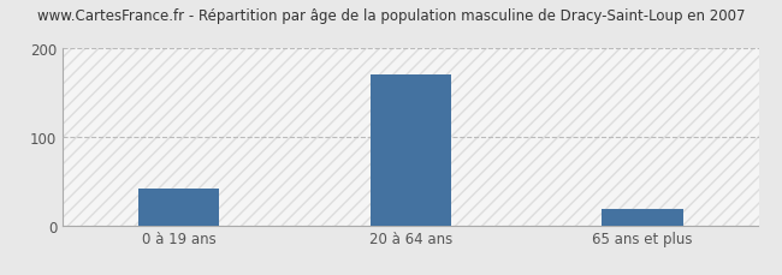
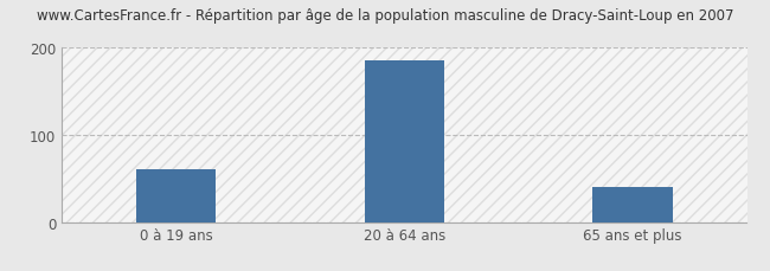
0 à 19 ans: 42 -> 60
20 à 64 ans: 170 -> 185
65 ans et plus: 18 -> 40
